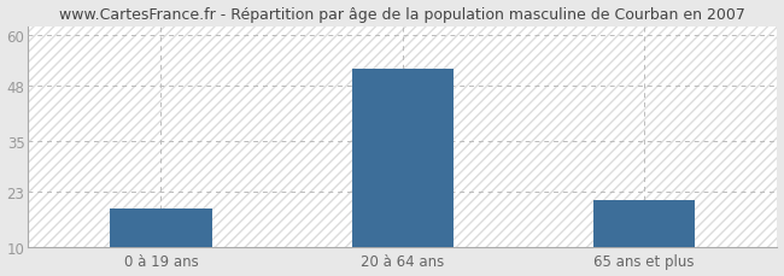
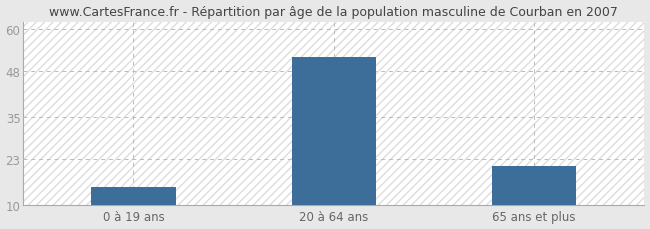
0 à 19 ans: 19 -> 15
